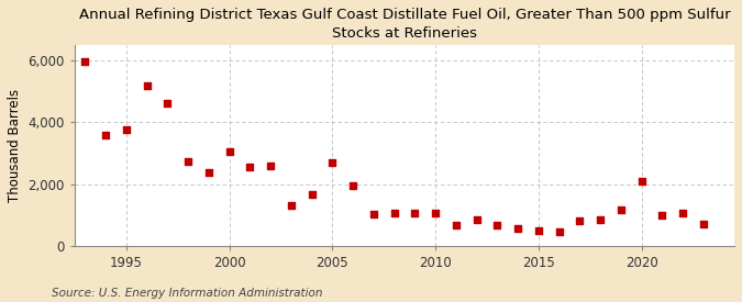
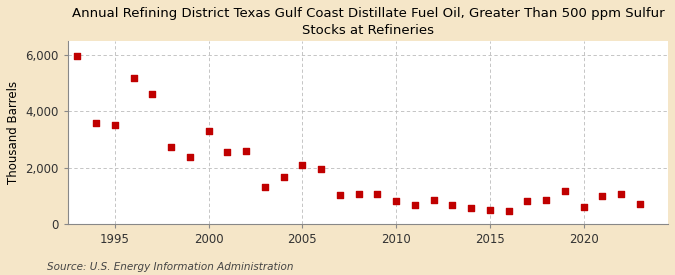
1995: 3,750 -> 3,520
2000: 3,050 -> 3,300
2005: 2,700 -> 2,100
2010: 1,050 -> 820
2020: 2,100 -> 590
